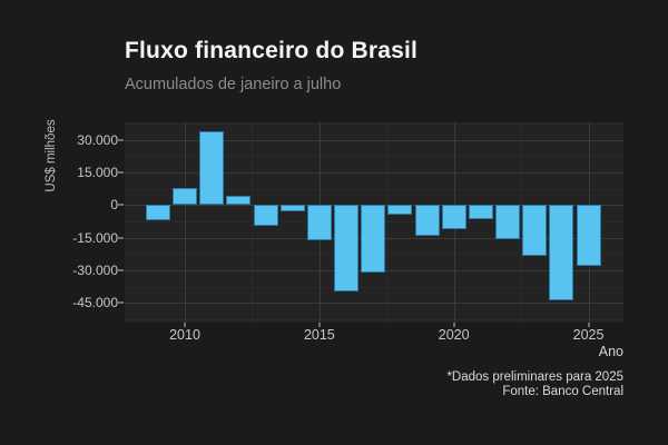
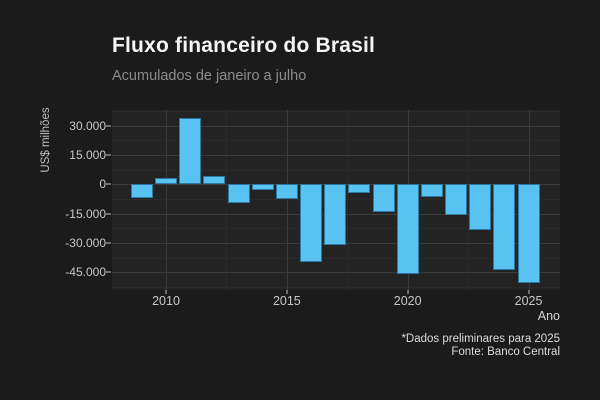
2010: 8000 -> 4000
2015: -16000 -> -8000
2020: -11000 -> -46000
2025: -28000 -> -50000
